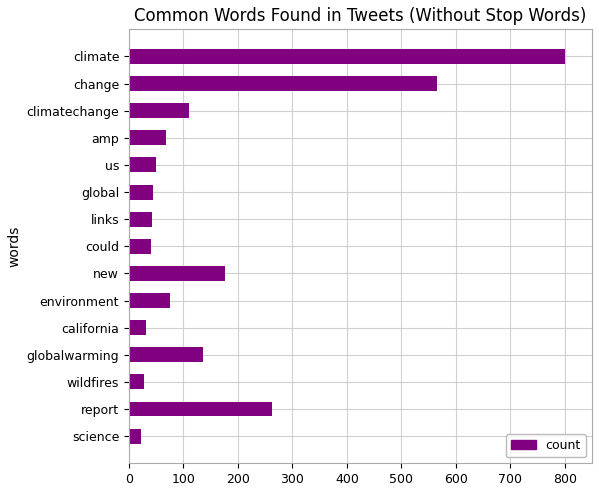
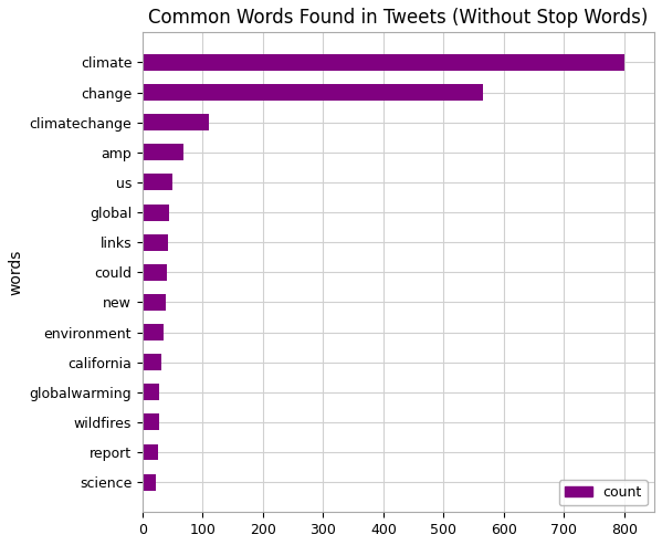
new: 176 -> 38
environment: 76 -> 35
globalwarming: 136 -> 28
report: 262 -> 25
